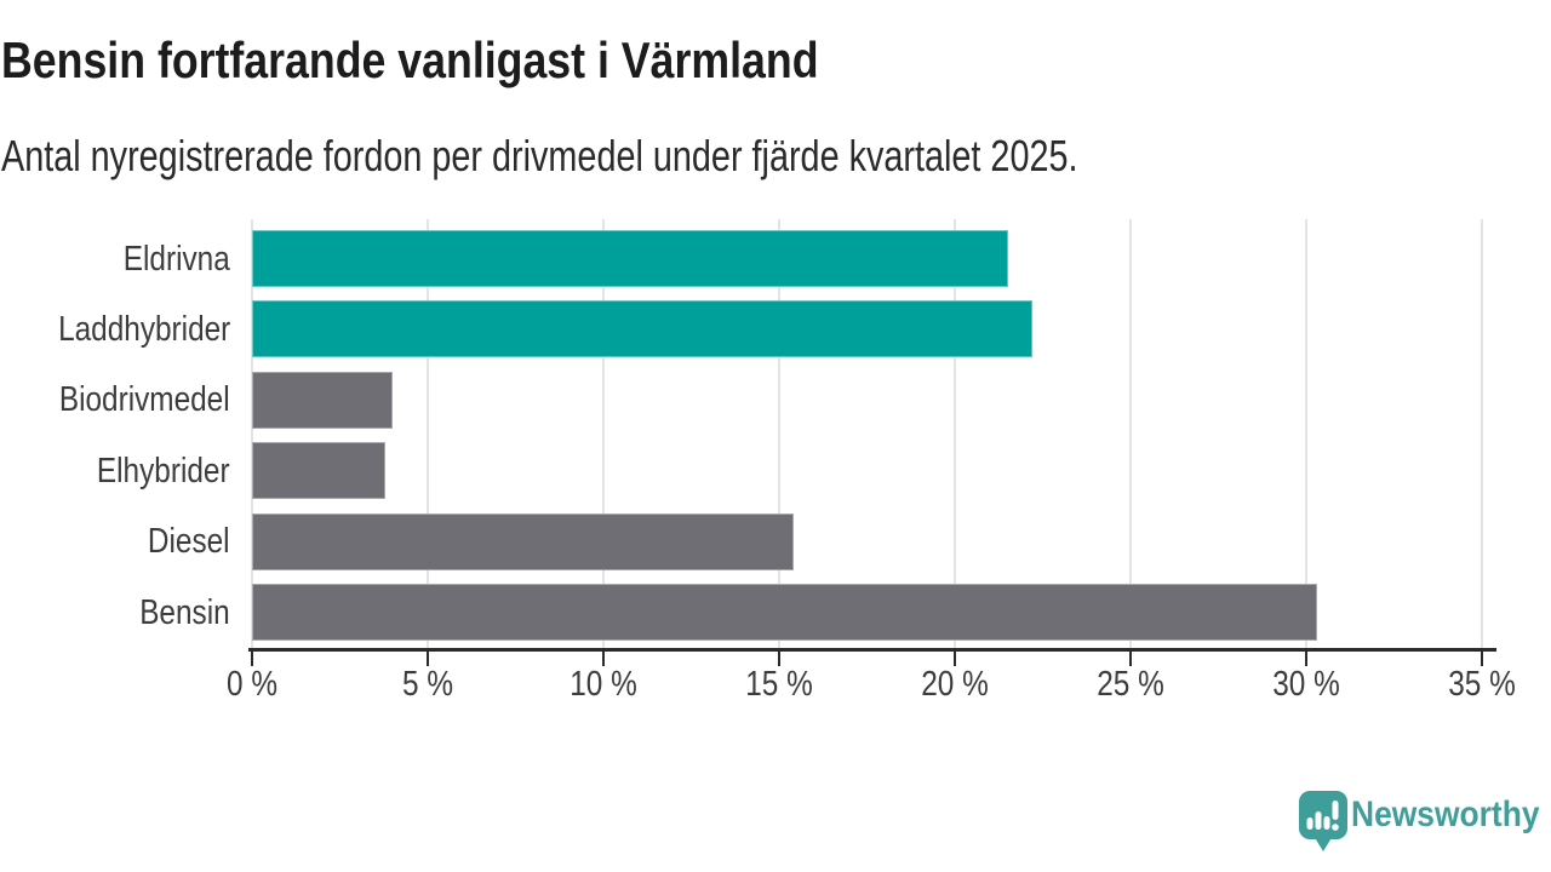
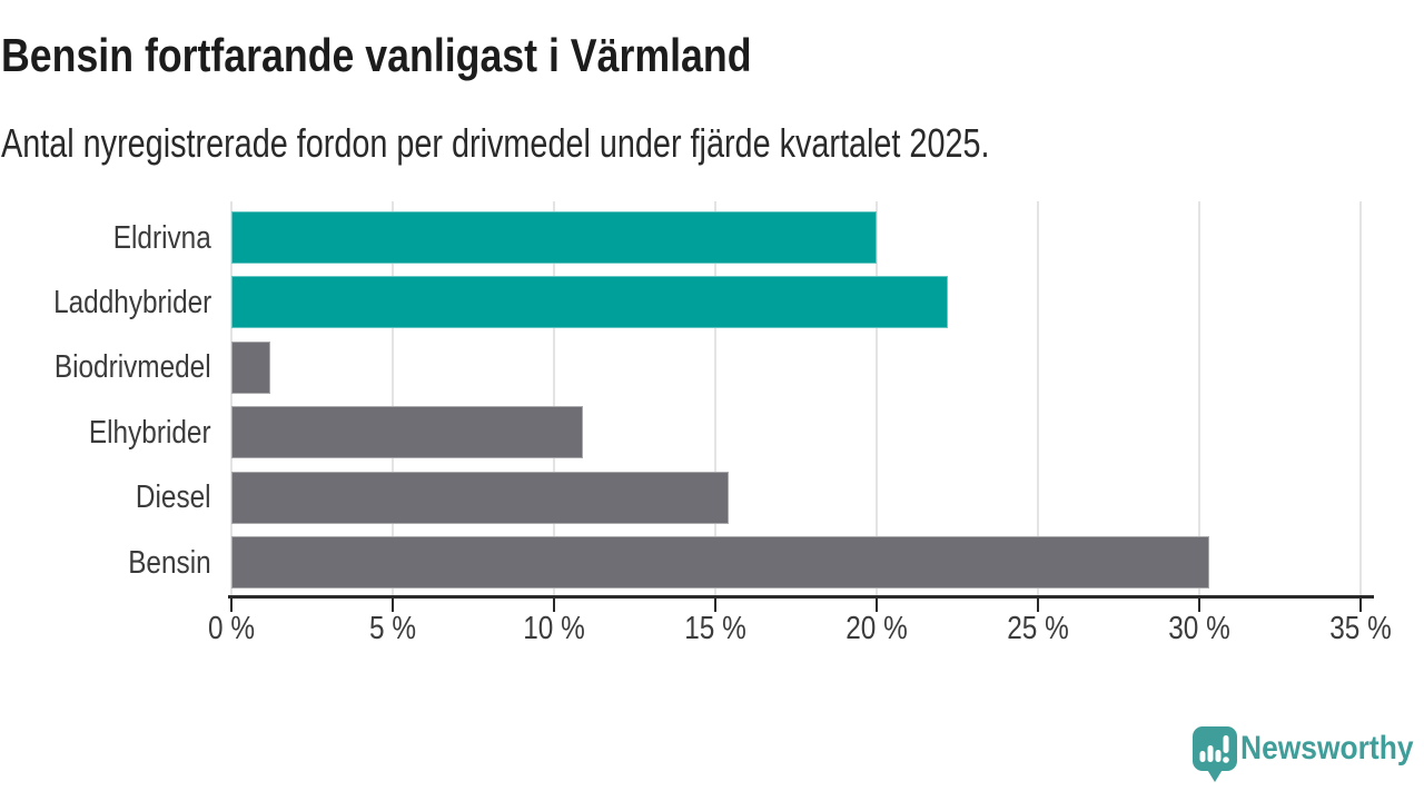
Eldrivna: 21.5% -> 20.0%
Biodrivmedel: 4.0% -> 1.2%
Elhybrider: 3.8% -> 10.9%
